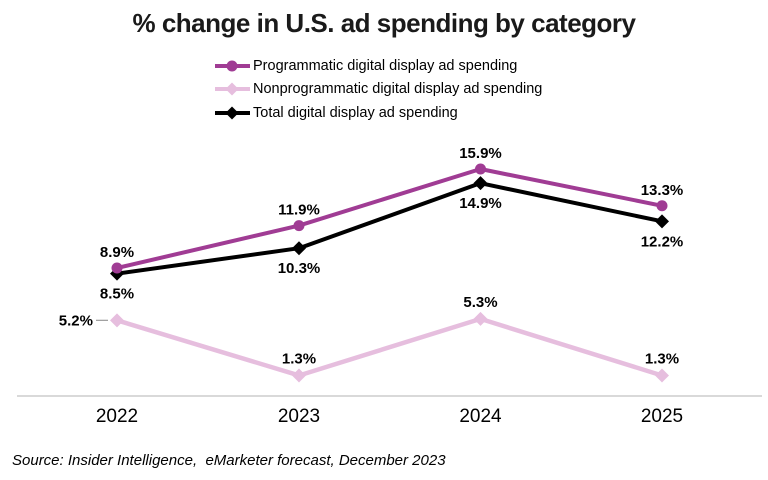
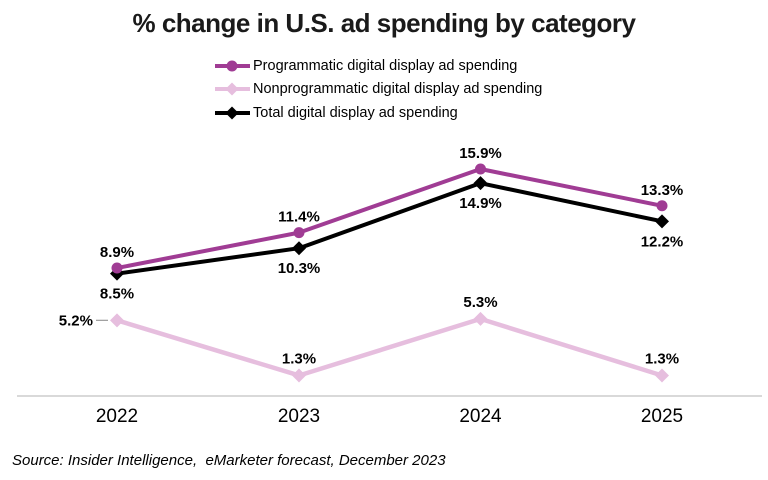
Programmatic digital display ad spending/2023: 11.9% -> 11.4%
